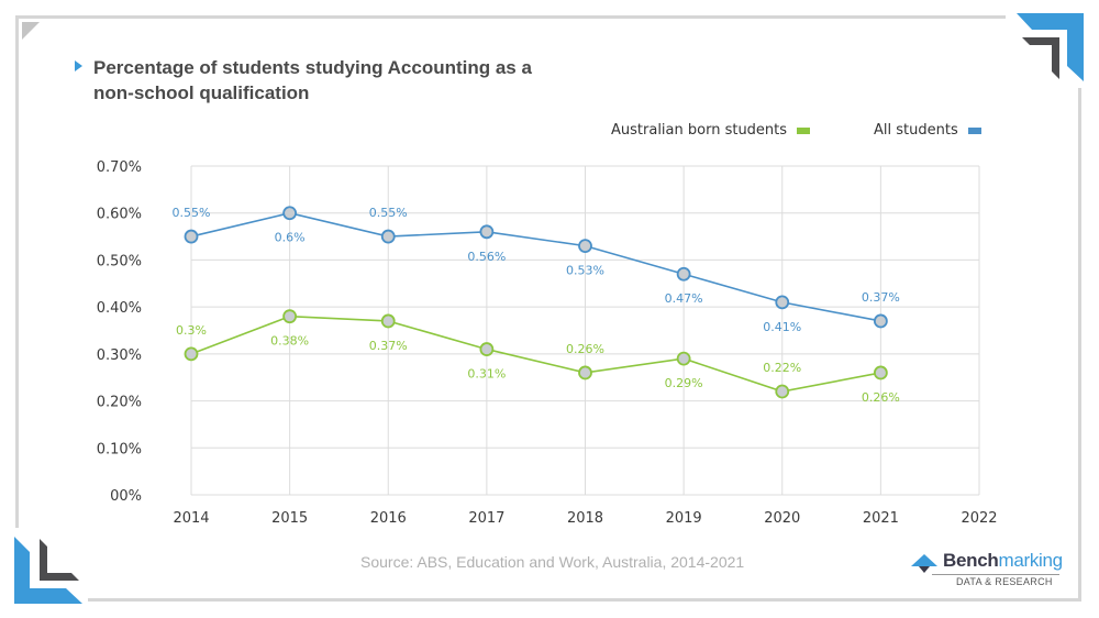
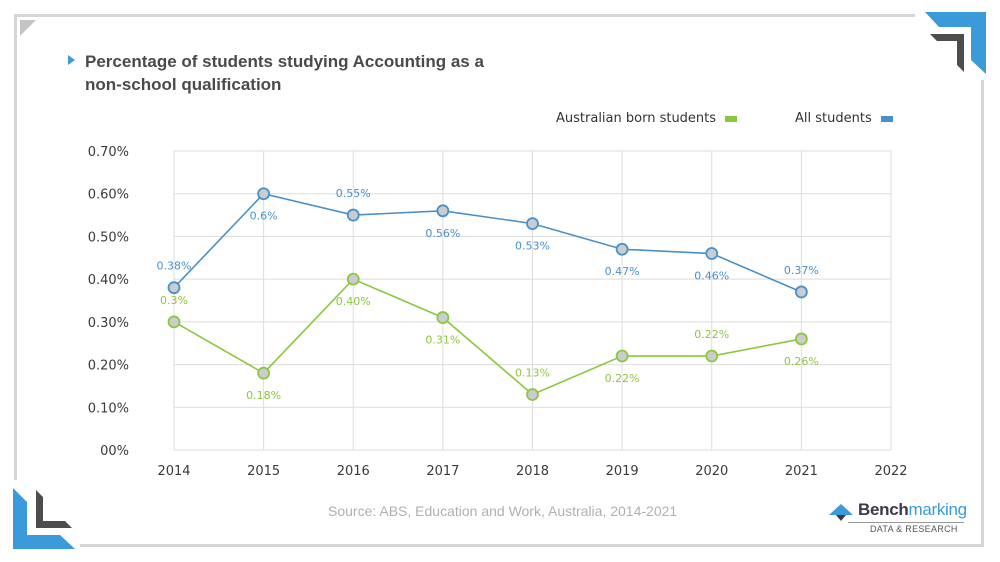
All students/2014: 0.55% -> 0.38%
Australian born students/2015: 0.38% -> 0.18%
Australian born students/2016: 0.37% -> 0.40%
Australian born students/2018: 0.26% -> 0.13%
Australian born students/2019: 0.29% -> 0.22%
All students/2020: 0.41% -> 0.46%
